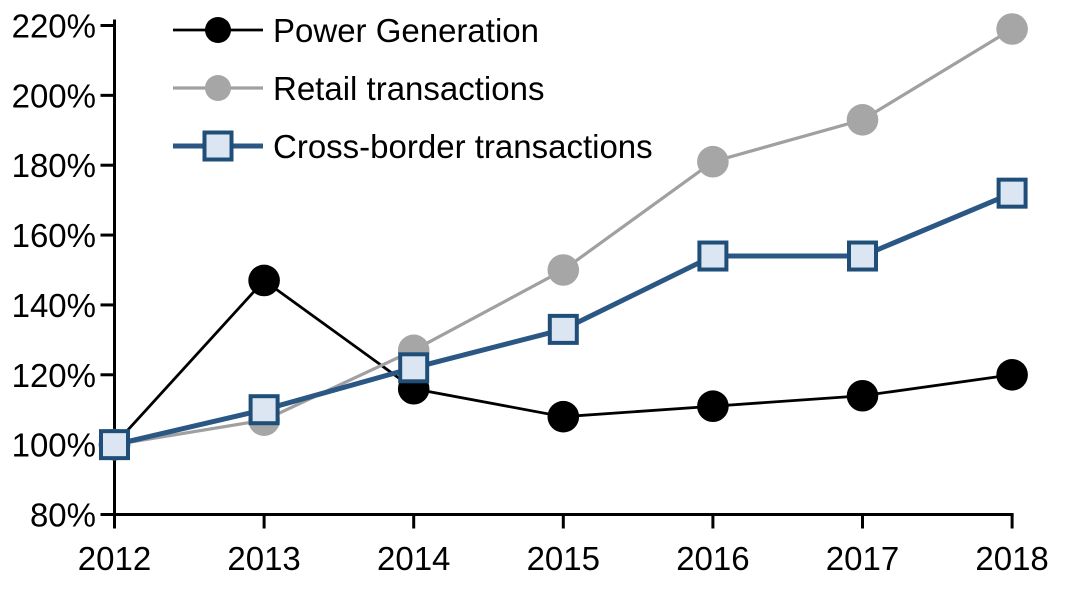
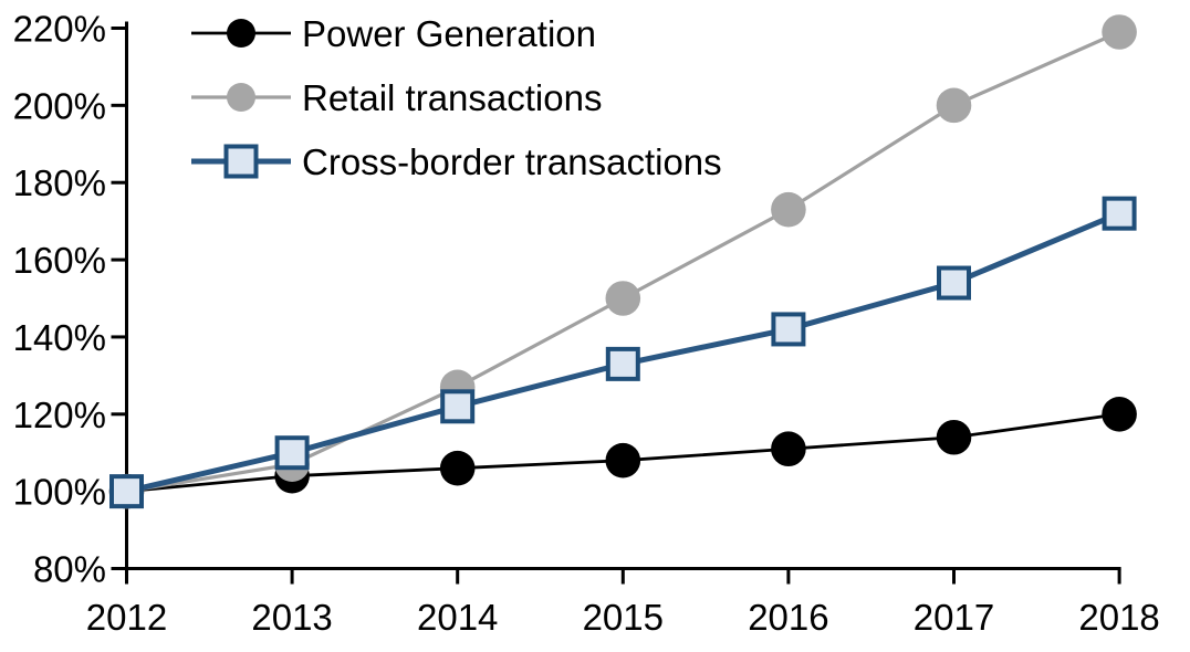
Power Generation/2013: 147% -> 104%
Power Generation/2014: 116% -> 106%
Retail transactions/2016: 181% -> 173%
Cross-border transactions/2016: 154% -> 142%
Retail transactions/2017: 193% -> 200%
